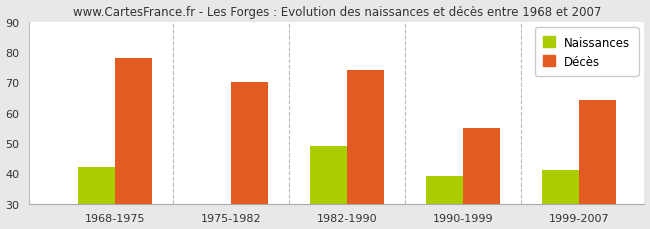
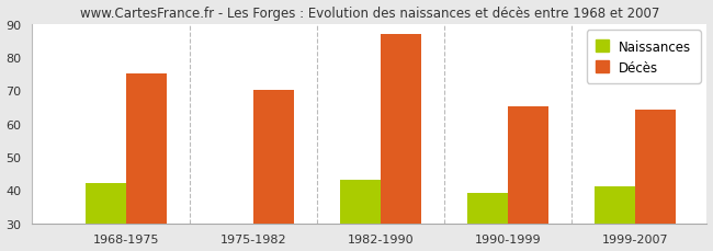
Décès/1968-1975: 78 -> 75
Naissances/1982-1990: 49 -> 43
Décès/1982-1990: 74 -> 87
Décès/1990-1999: 55 -> 65
